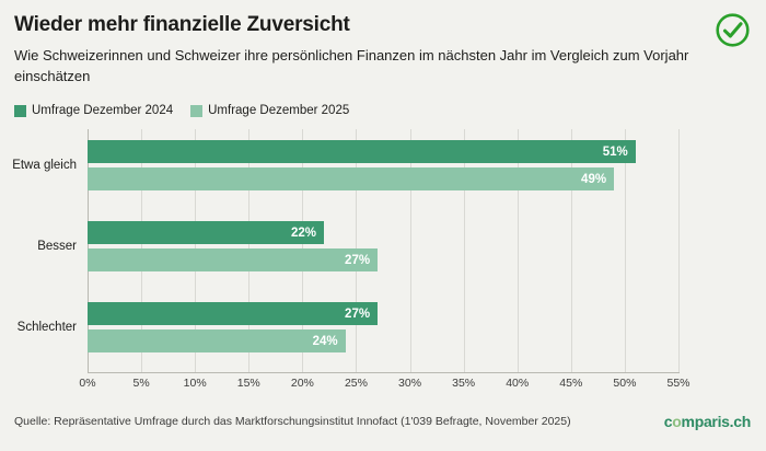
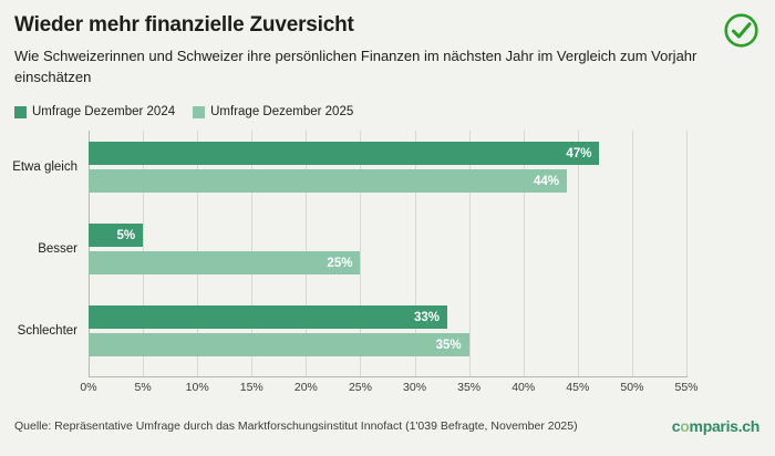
Umfrage Dezember 2024/Etwa gleich: 51% -> 47%
Umfrage Dezember 2025/Etwa gleich: 49% -> 44%
Umfrage Dezember 2024/Besser: 22% -> 5%
Umfrage Dezember 2025/Besser: 27% -> 25%
Umfrage Dezember 2024/Schlechter: 27% -> 33%
Umfrage Dezember 2025/Schlechter: 24% -> 35%
